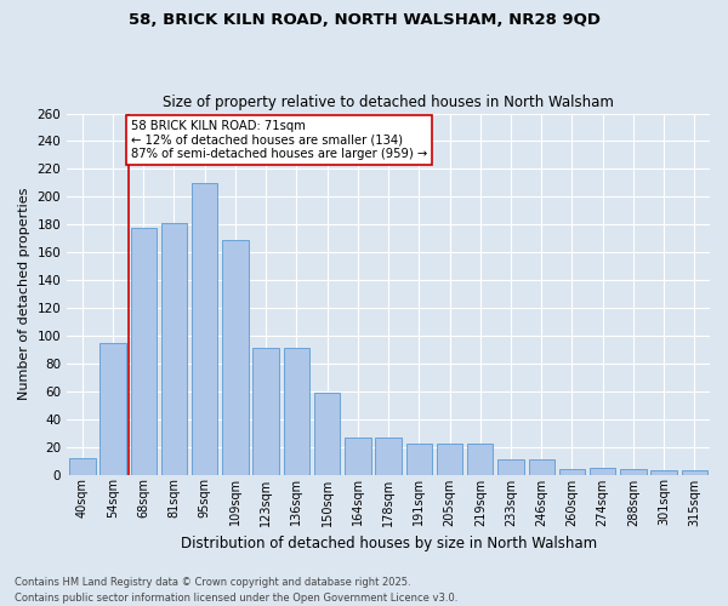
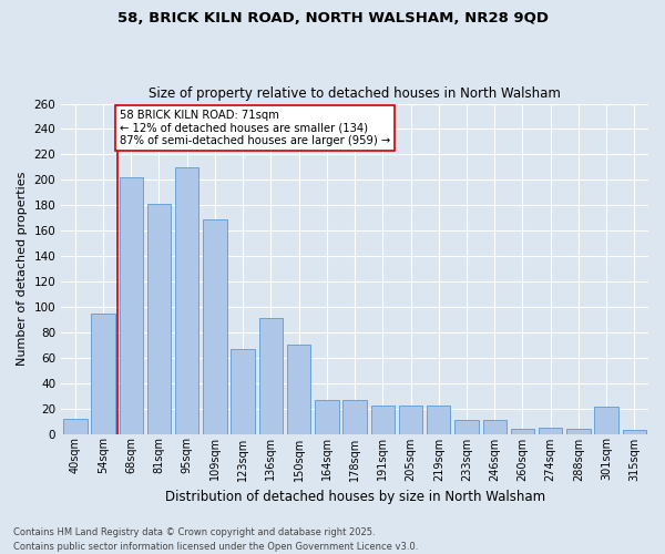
68sqm: 178 -> 202
123sqm: 91 -> 67
150sqm: 59 -> 70
301sqm: 3 -> 21
